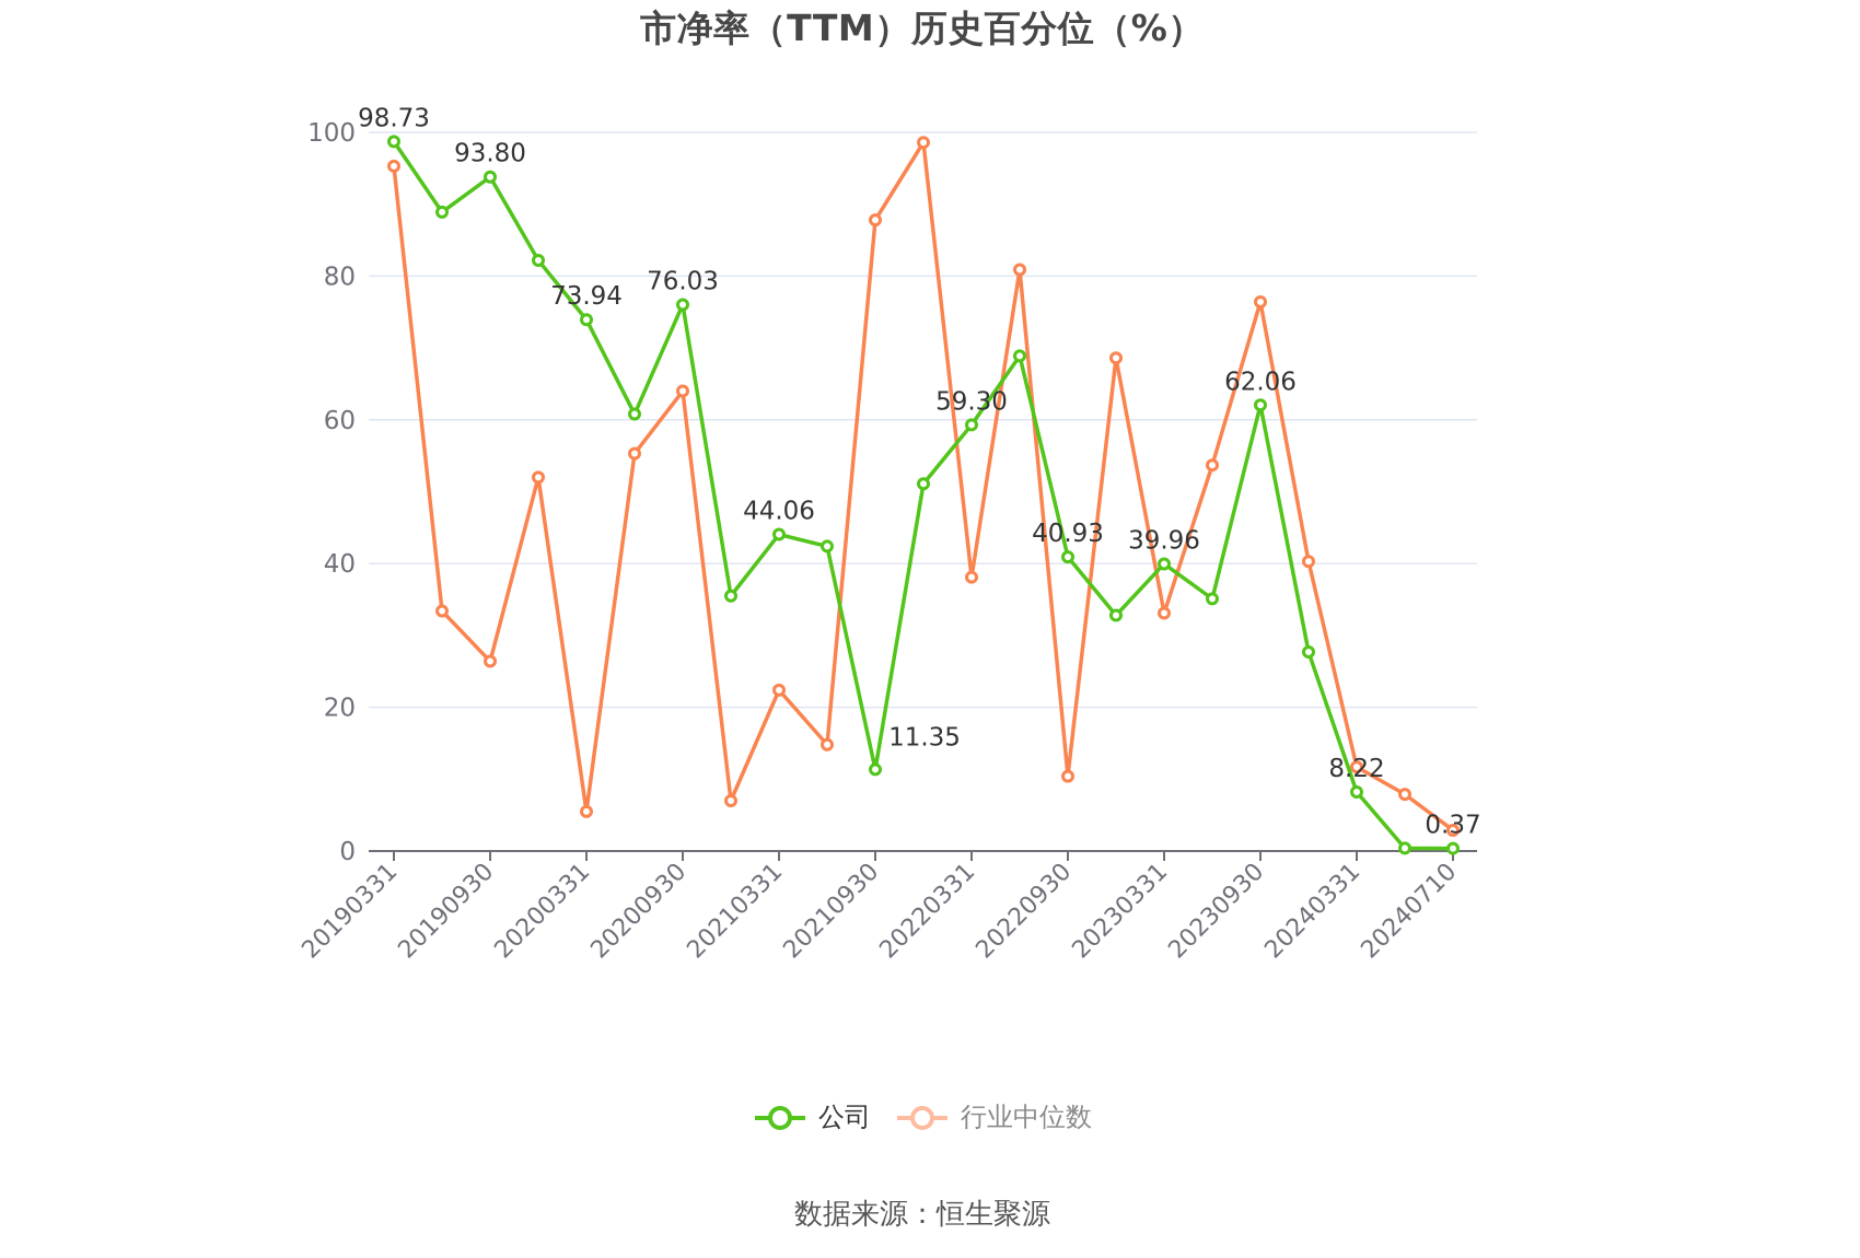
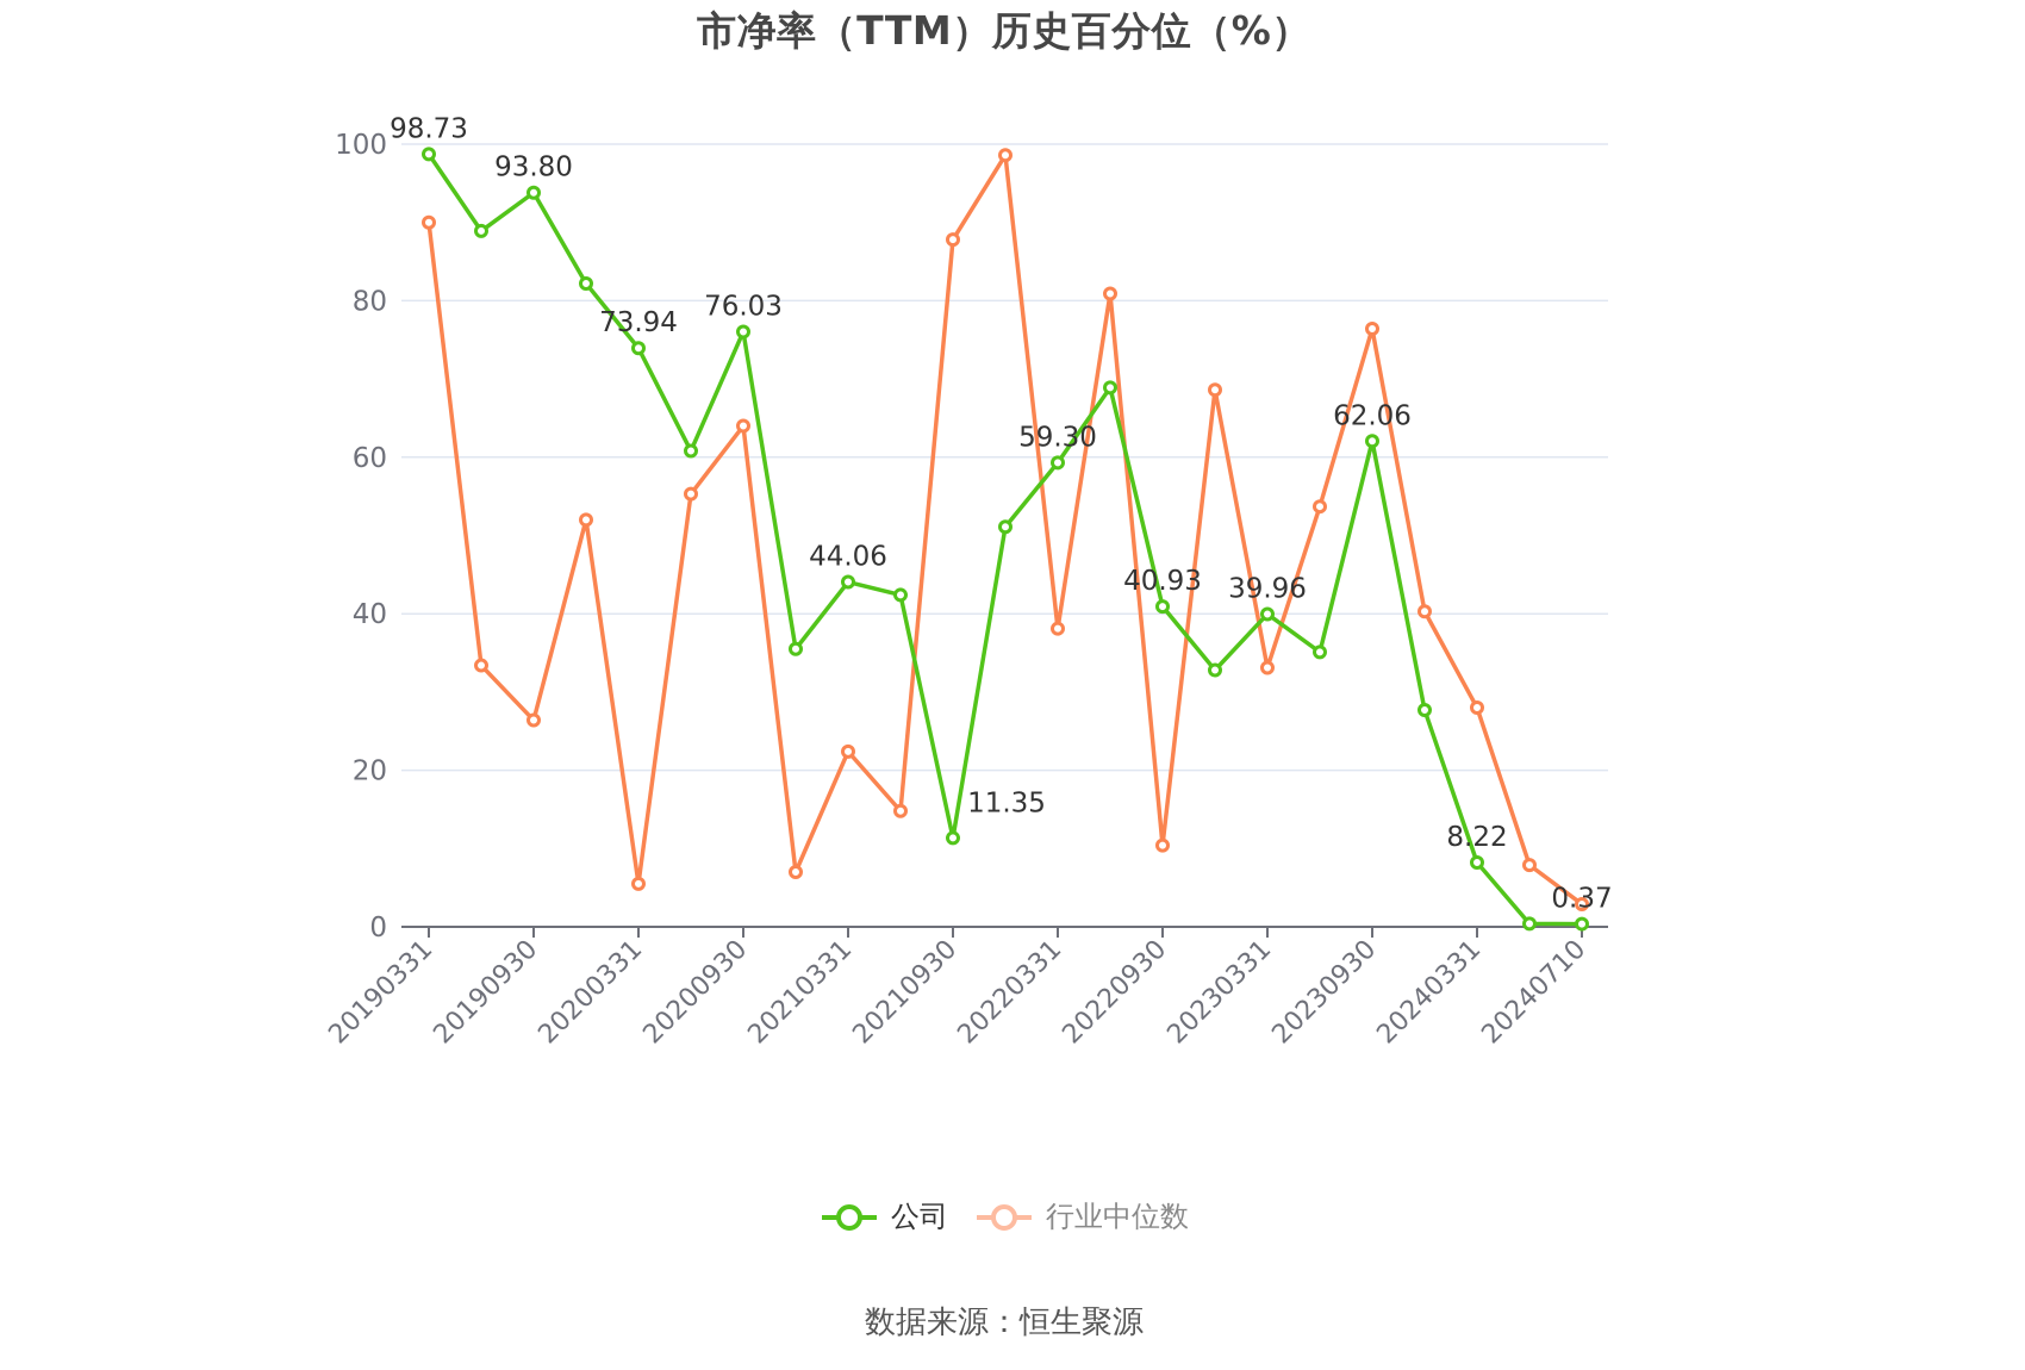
行业中位数/20190331: 95 -> 90
行业中位数/20240331: 12 -> 28
